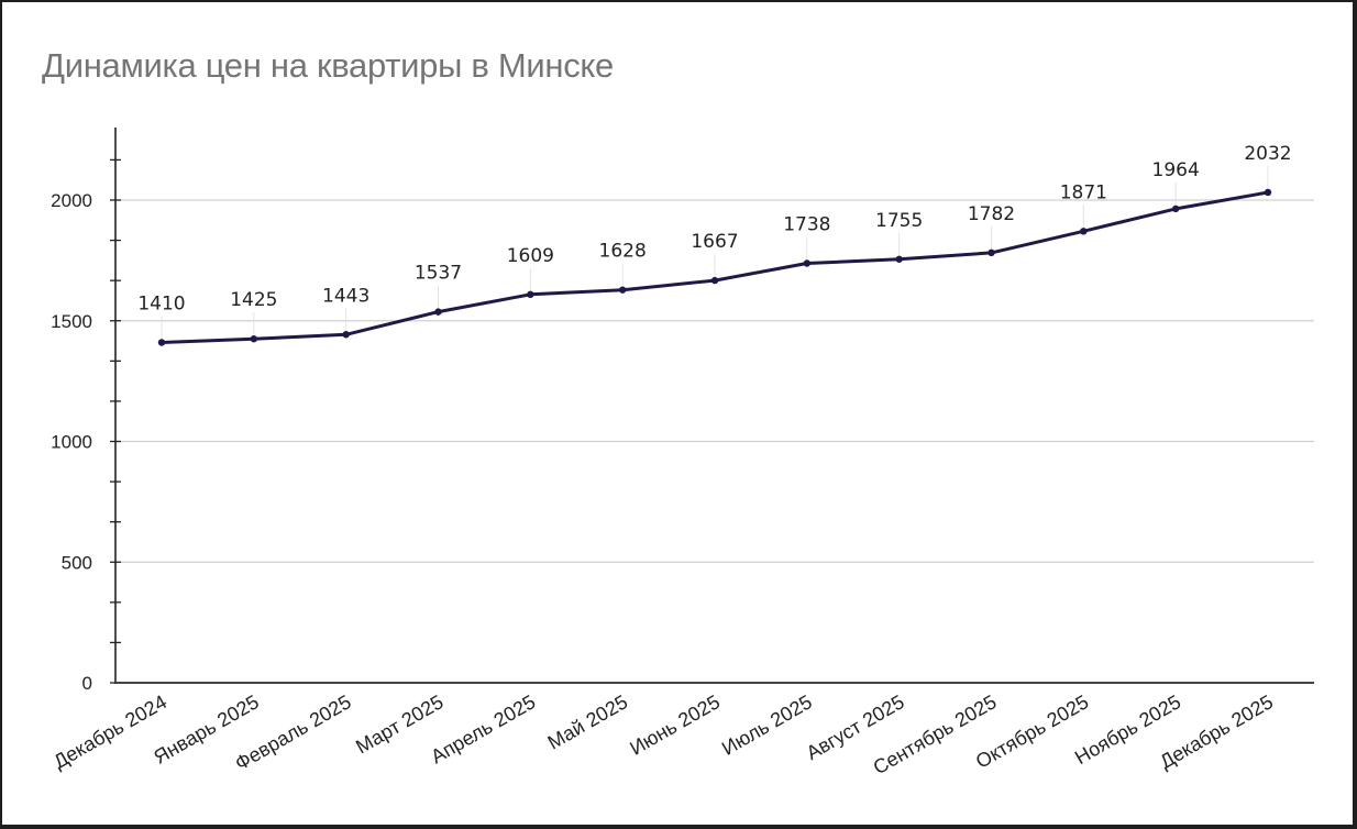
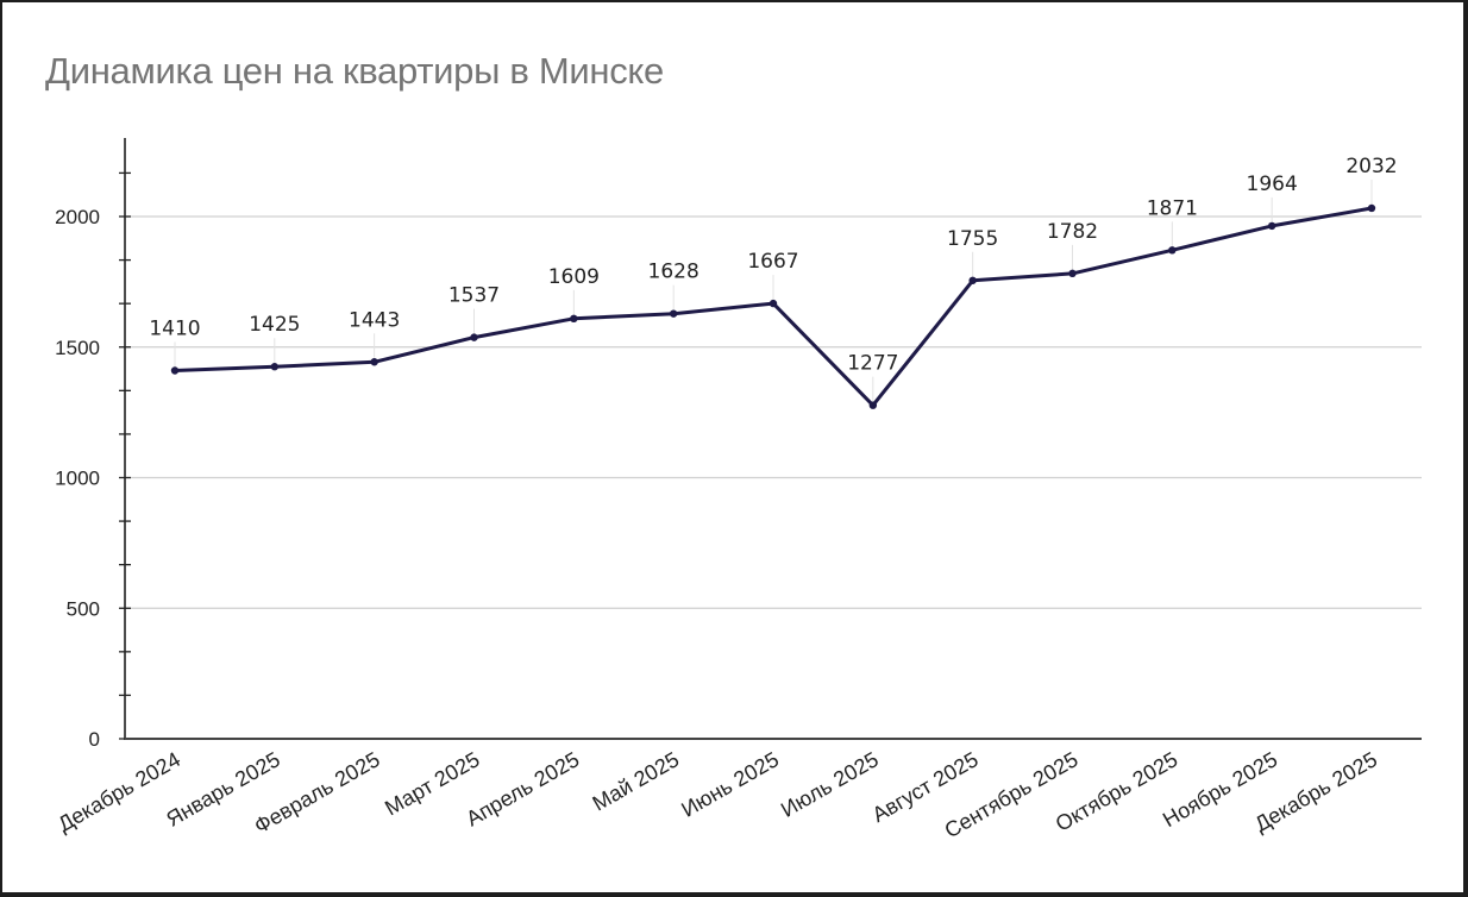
Июль 2025: 1738 -> 1277
